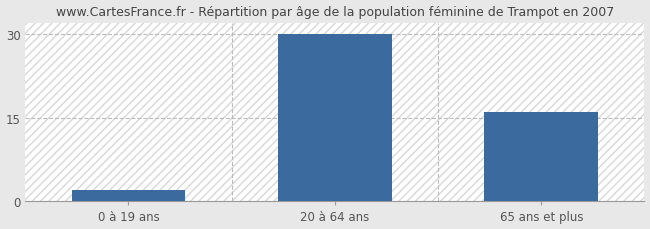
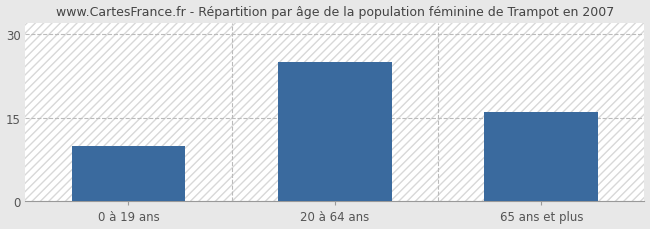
0 à 19 ans: 2 -> 10
20 à 64 ans: 30 -> 25
